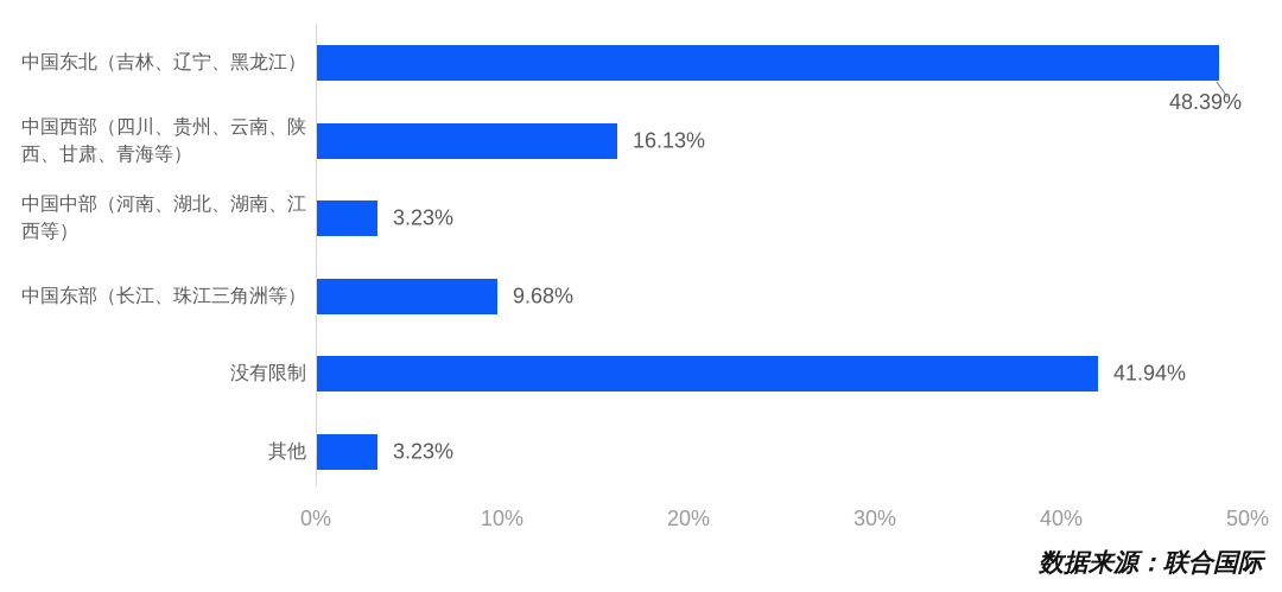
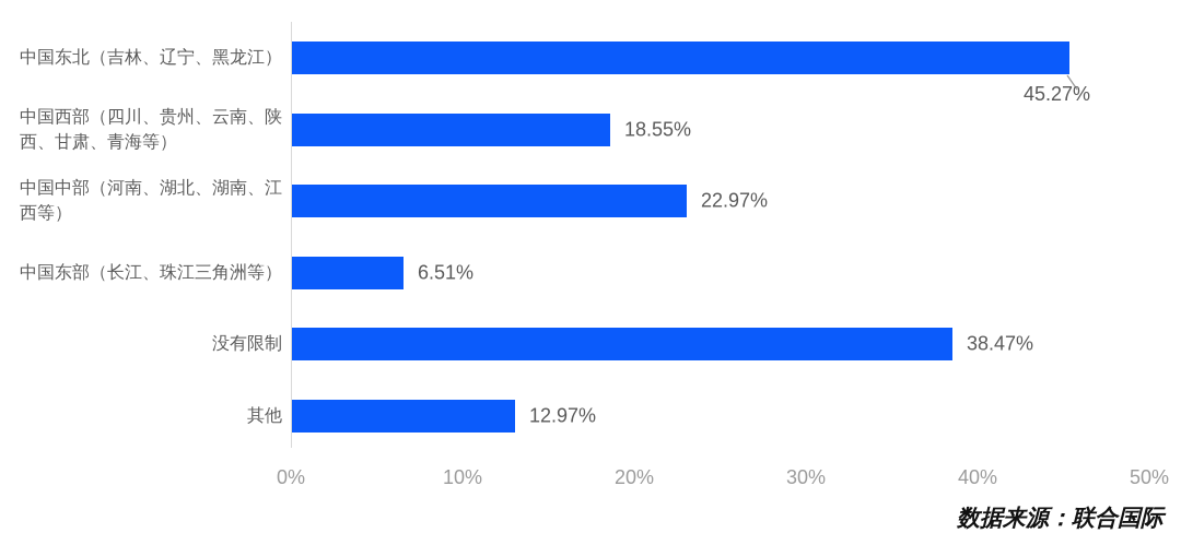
中国东北（吉林、辽宁、黑龙江）: 48.39% -> 45.27%
中国西部（四川、贵州、云南、陕 西、甘肃、青海等）: 16.13% -> 18.55%
中国中部（河南、湖北、湖南、江 西等）: 3.23% -> 22.97%
中国东部（长江、珠江三角洲等）: 9.68% -> 6.51%
没有限制: 41.94% -> 38.47%
其他: 3.23% -> 12.97%
